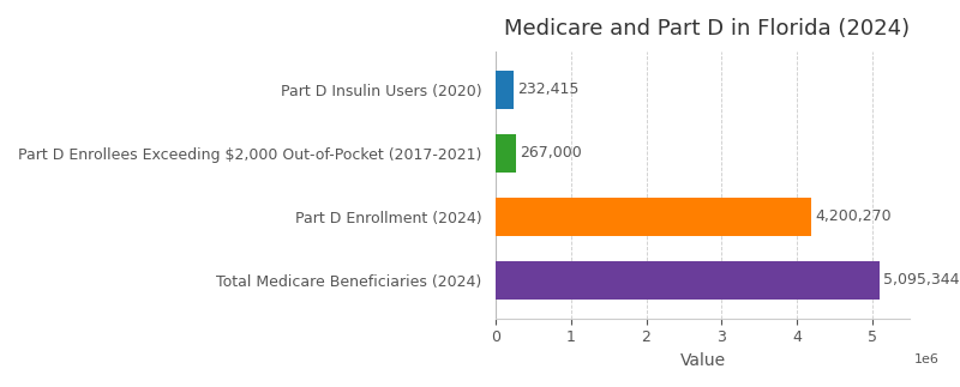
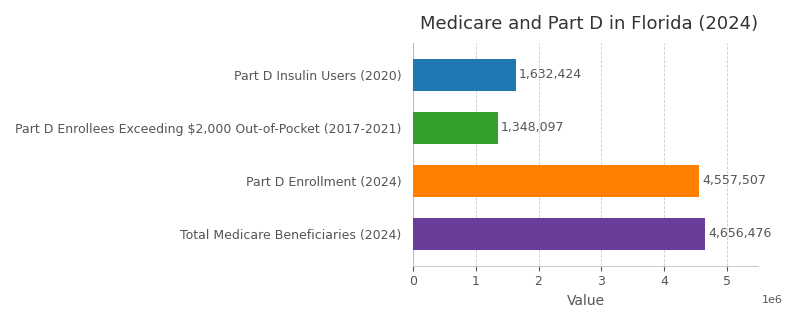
Part D Insulin Users (2020): 232,415 -> 1,632,424
Part D Enrollees Exceeding $2,000 Out-of-Pocket (2017-2021): 267,000 -> 1,348,097
Part D Enrollment (2024): 4,200,270 -> 4,557,507
Total Medicare Beneficiaries (2024): 5,095,344 -> 4,656,476
